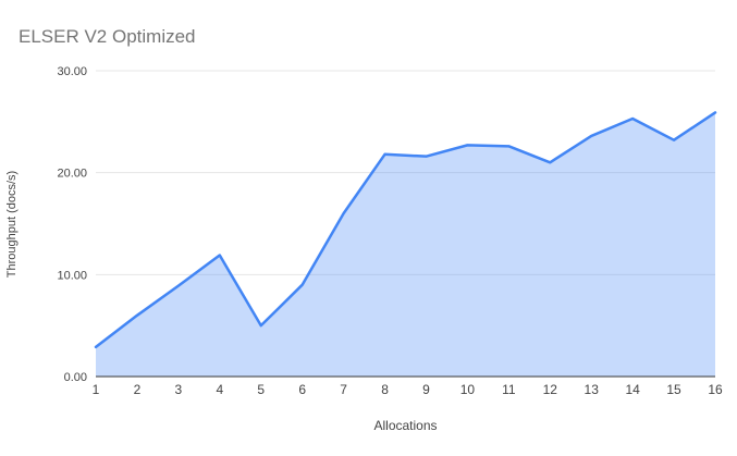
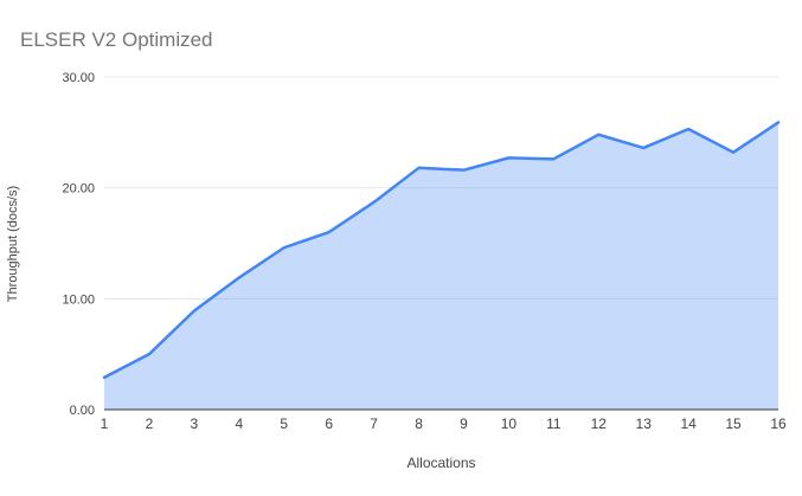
2: 6 -> 5
5: 5 -> 15
6: 9 -> 16
7: 16 -> 19
12: 21 -> 25
